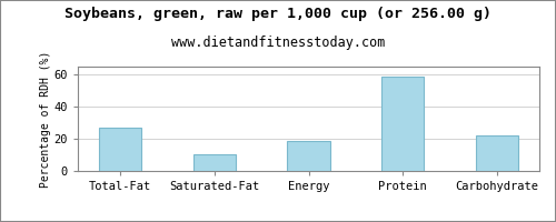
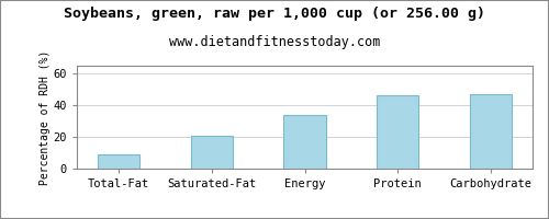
Total-Fat: 27 -> 9
Saturated-Fat: 10 -> 21
Energy: 19 -> 34
Protein: 59 -> 46
Carbohydrate: 22 -> 47
